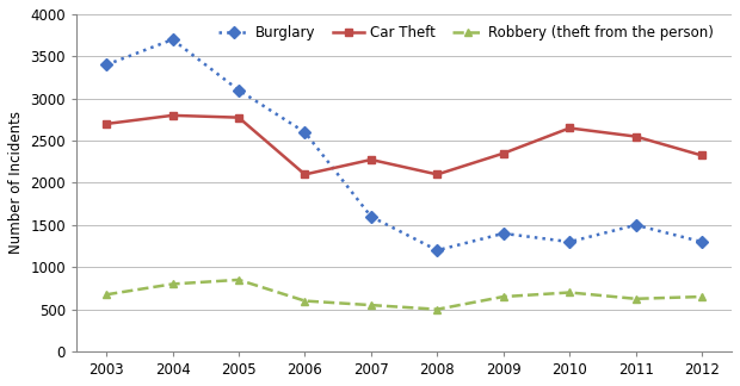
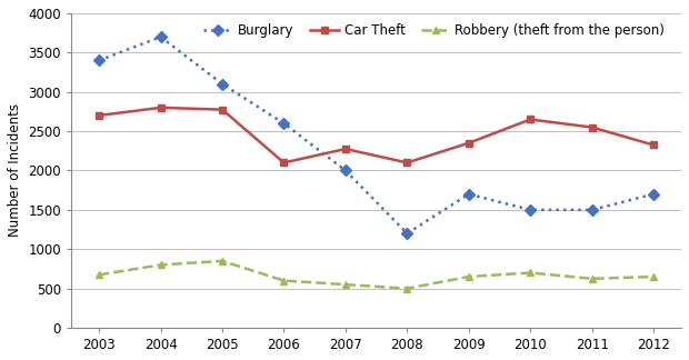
Burglary/2007: 1600 -> 2000
Burglary/2009: 1400 -> 1700
Burglary/2010: 1300 -> 1500
Burglary/2012: 1300 -> 1700
